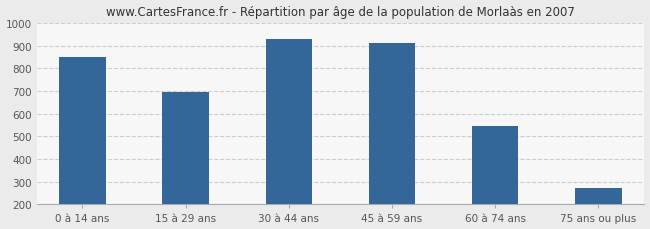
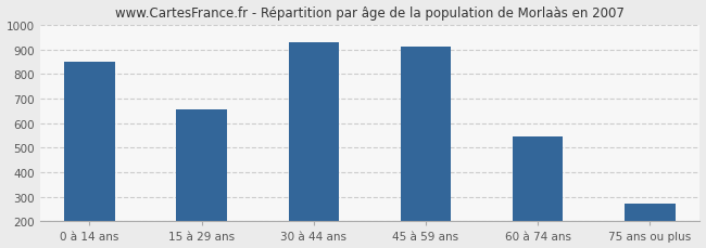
15 à 29 ans: 695 -> 655
